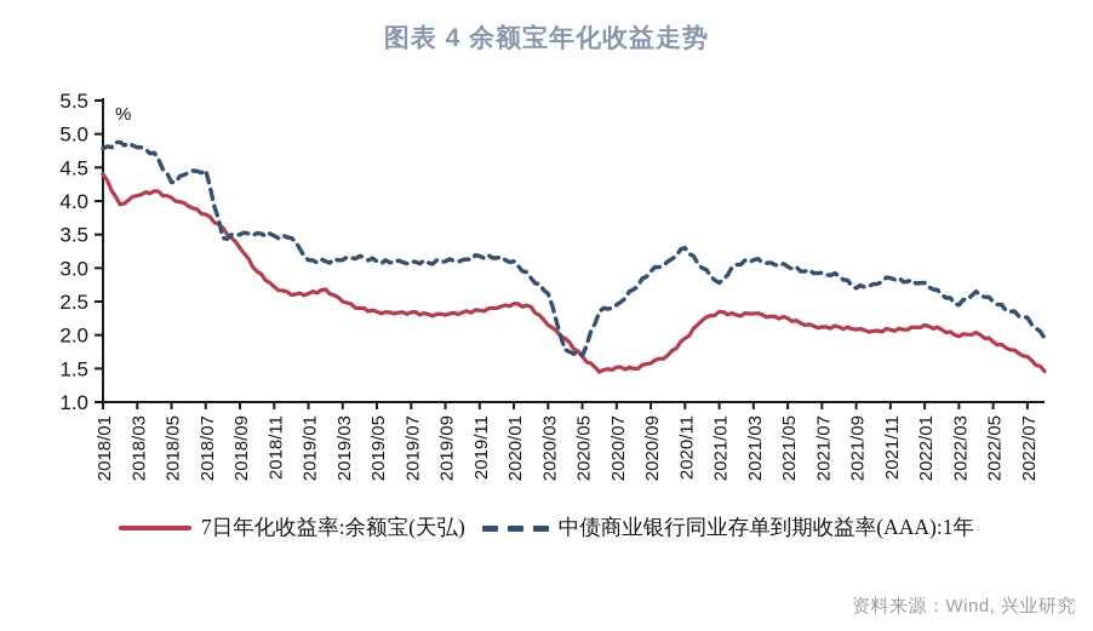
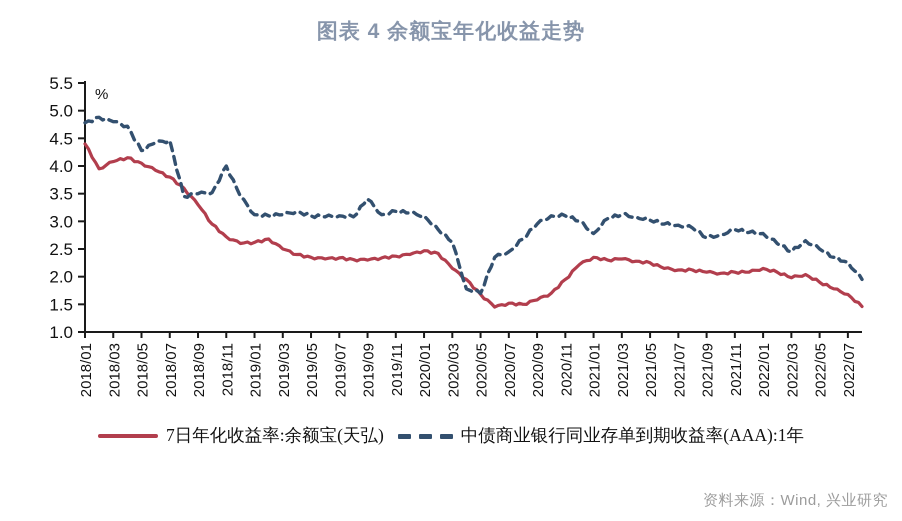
中债商业银行同业存单到期收益率(AAA):1年/2018/11: 3.5 -> 4.0
中债商业银行同业存单到期收益率(AAA):1年/2019/09: 3.1 -> 3.4
中债商业银行同业存单到期收益率(AAA):1年/2020/11: 3.3 -> 3.1
